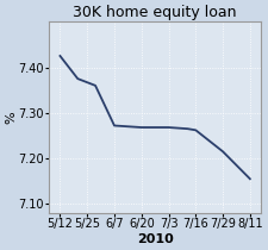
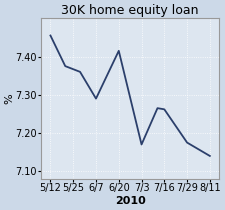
5/12: 7.425 -> 7.455
6/7: 7.272 -> 7.290
6/20: 7.268 -> 7.415
7/3: 7.268 -> 7.170
7/29: 7.215 -> 7.175
8/11: 7.155 -> 7.140
